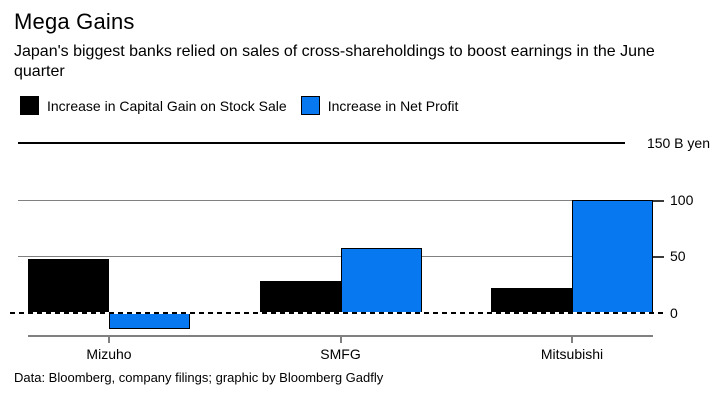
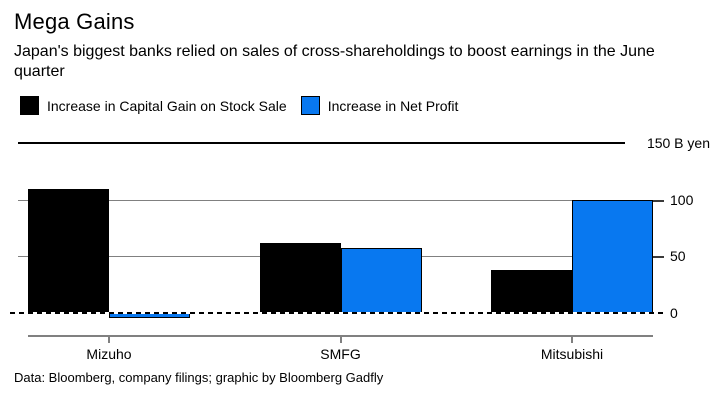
Increase in Capital Gain on Stock Sale/Mizuho: 48 -> 109
Increase in Net Profit/Mizuho: -14 -> -4
Increase in Capital Gain on Stock Sale/SMFG: 28 -> 62
Increase in Capital Gain on Stock Sale/Mitsubishi: 22 -> 38
